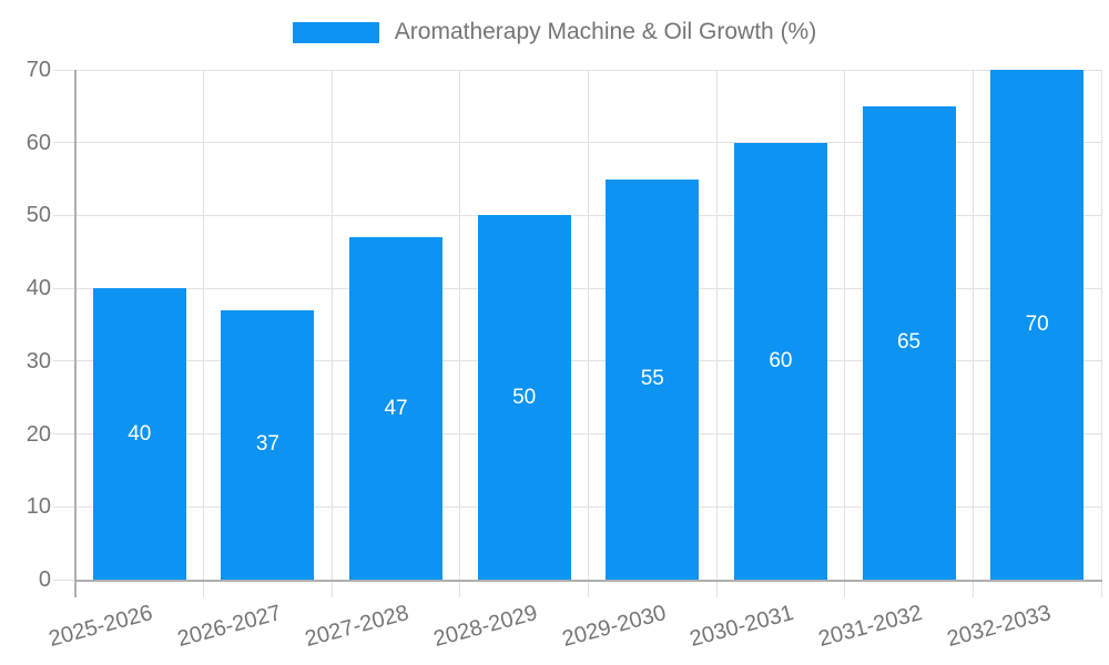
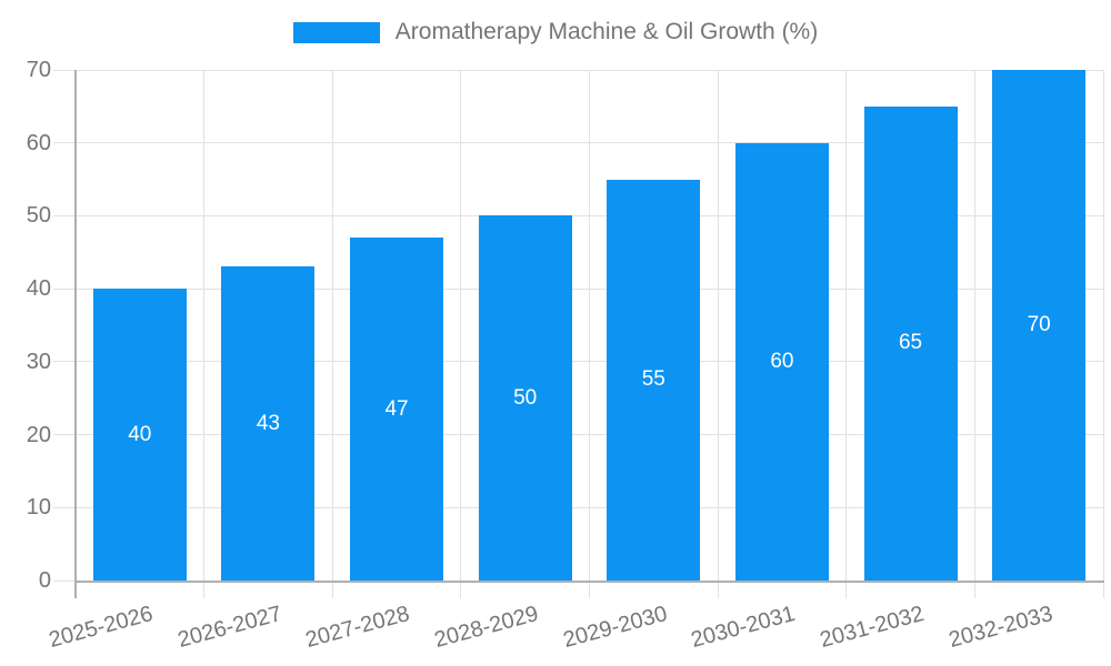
2026-2027: 37 -> 43
